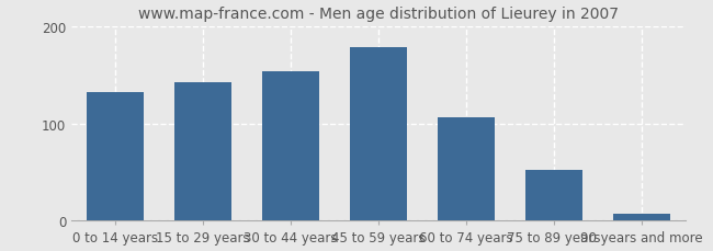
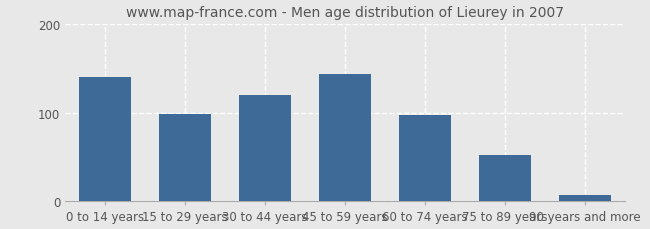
0 to 14 years: 132 -> 140
15 to 29 years: 142 -> 98
30 to 44 years: 154 -> 120
45 to 59 years: 178 -> 143
60 to 74 years: 106 -> 97
